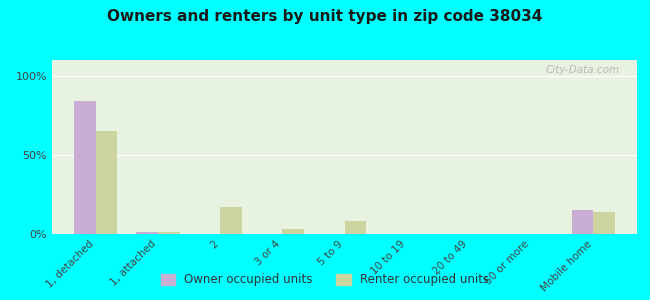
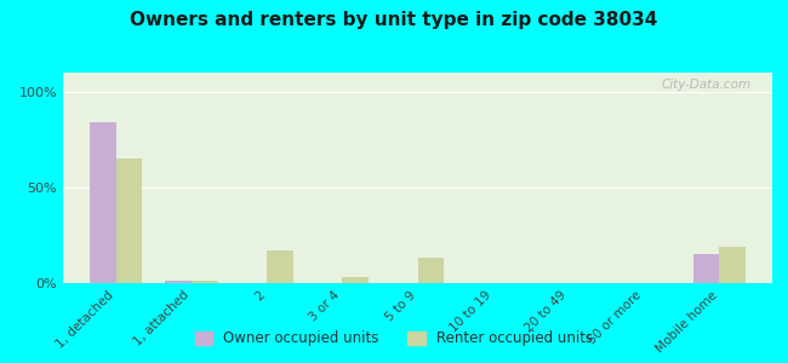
Renter occupied units/5 to 9: 8% -> 13%
Renter occupied units/Mobile home: 14% -> 19%
